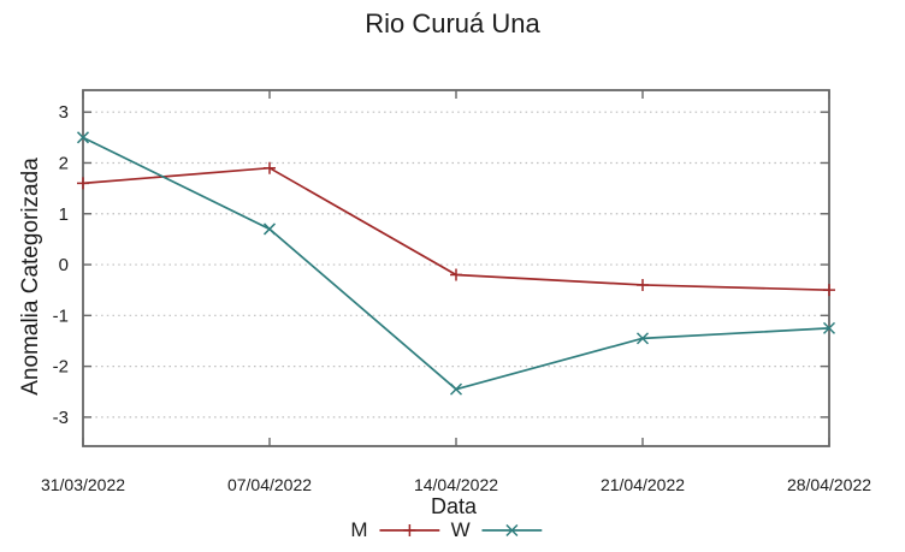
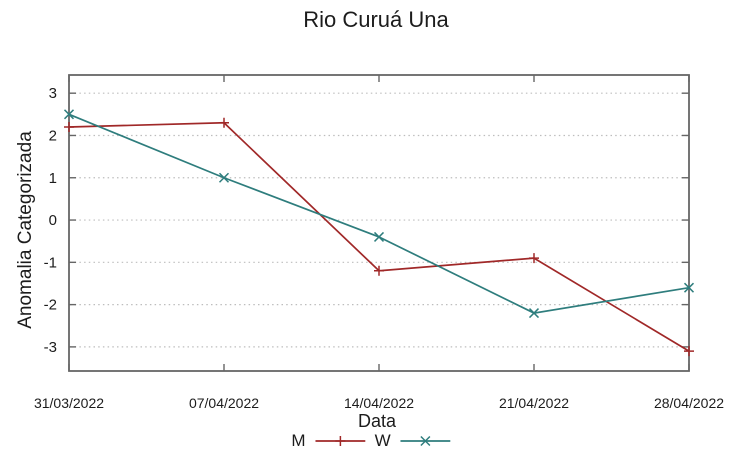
M/31/03/2022: 1.6 -> 2.2
M/07/04/2022: 1.9 -> 2.3
W/07/04/2022: 0.7 -> 1.0
M/14/04/2022: -0.2 -> -1.2
W/14/04/2022: -2.5 -> -0.4
M/21/04/2022: -0.4 -> -0.9
W/21/04/2022: -1.4 -> -2.2
M/28/04/2022: -0.5 -> -3.1
W/28/04/2022: -1.2 -> -1.6
